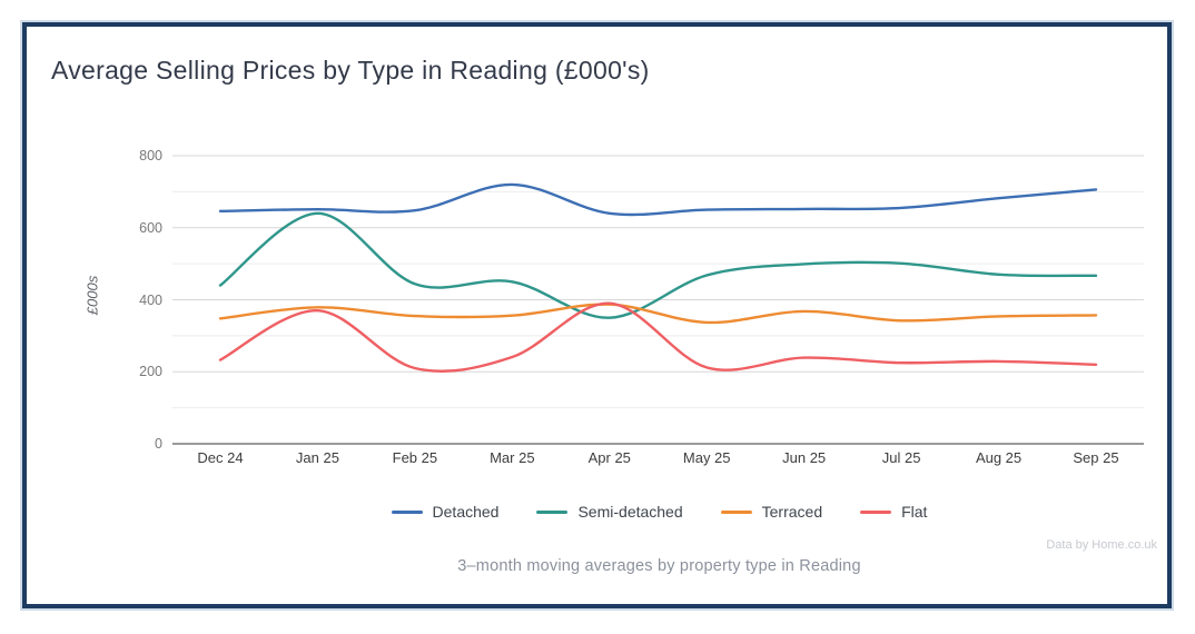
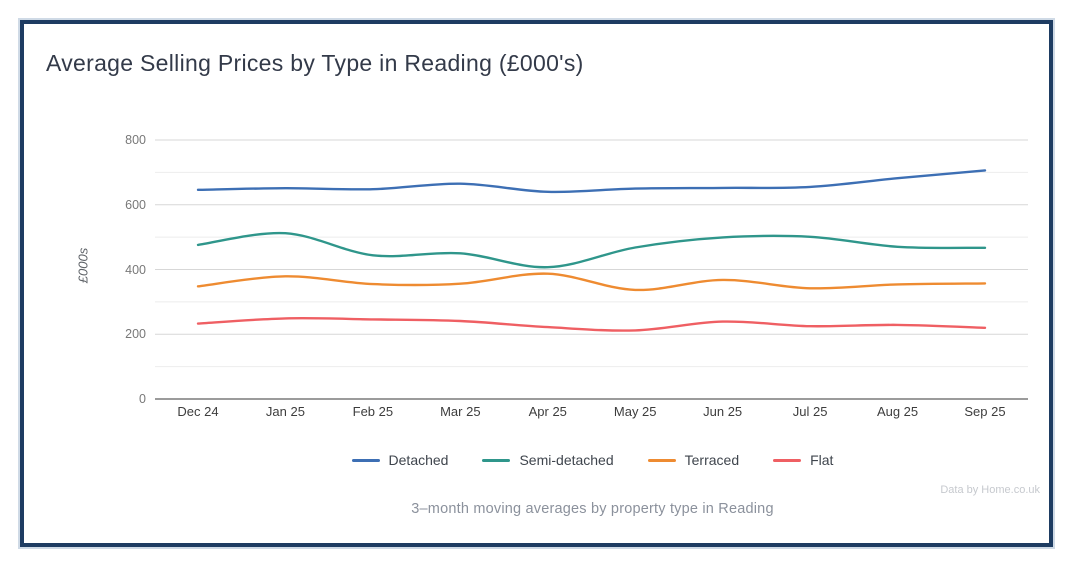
Semi-detached/Dec 24: 440 -> 480
Semi-detached/Jan 25: 640 -> 510
Flat/Jan 25: 370 -> 250
Flat/Feb 25: 210 -> 250
Detached/Mar 25: 720 -> 660
Semi-detached/Apr 25: 350 -> 410
Flat/Apr 25: 390 -> 220
